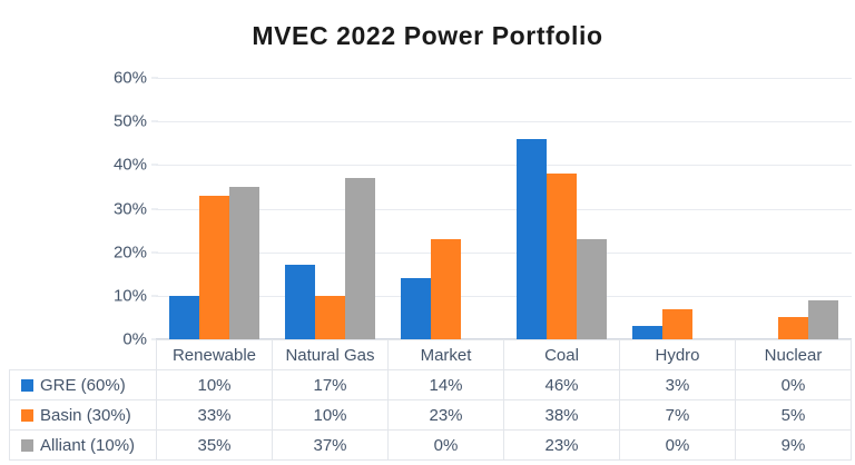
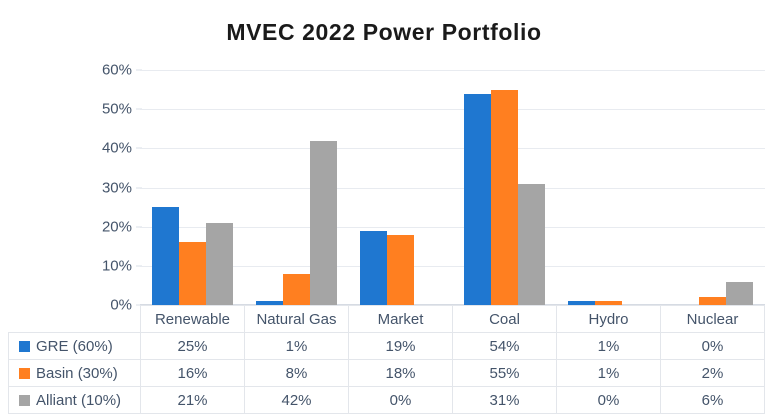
GRE (60%)/Renewable: 10% -> 25%
Basin (30%)/Renewable: 33% -> 16%
Alliant (10%)/Renewable: 35% -> 21%
GRE (60%)/Natural Gas: 17% -> 1%
Basin (30%)/Natural Gas: 10% -> 8%
Alliant (10%)/Natural Gas: 37% -> 42%
GRE (60%)/Market: 14% -> 19%
Basin (30%)/Market: 23% -> 18%
GRE (60%)/Coal: 46% -> 54%
Basin (30%)/Coal: 38% -> 55%
Alliant (10%)/Coal: 23% -> 31%
GRE (60%)/Hydro: 3% -> 1%
Basin (30%)/Hydro: 7% -> 1%
Basin (30%)/Nuclear: 5% -> 2%
Alliant (10%)/Nuclear: 9% -> 6%
